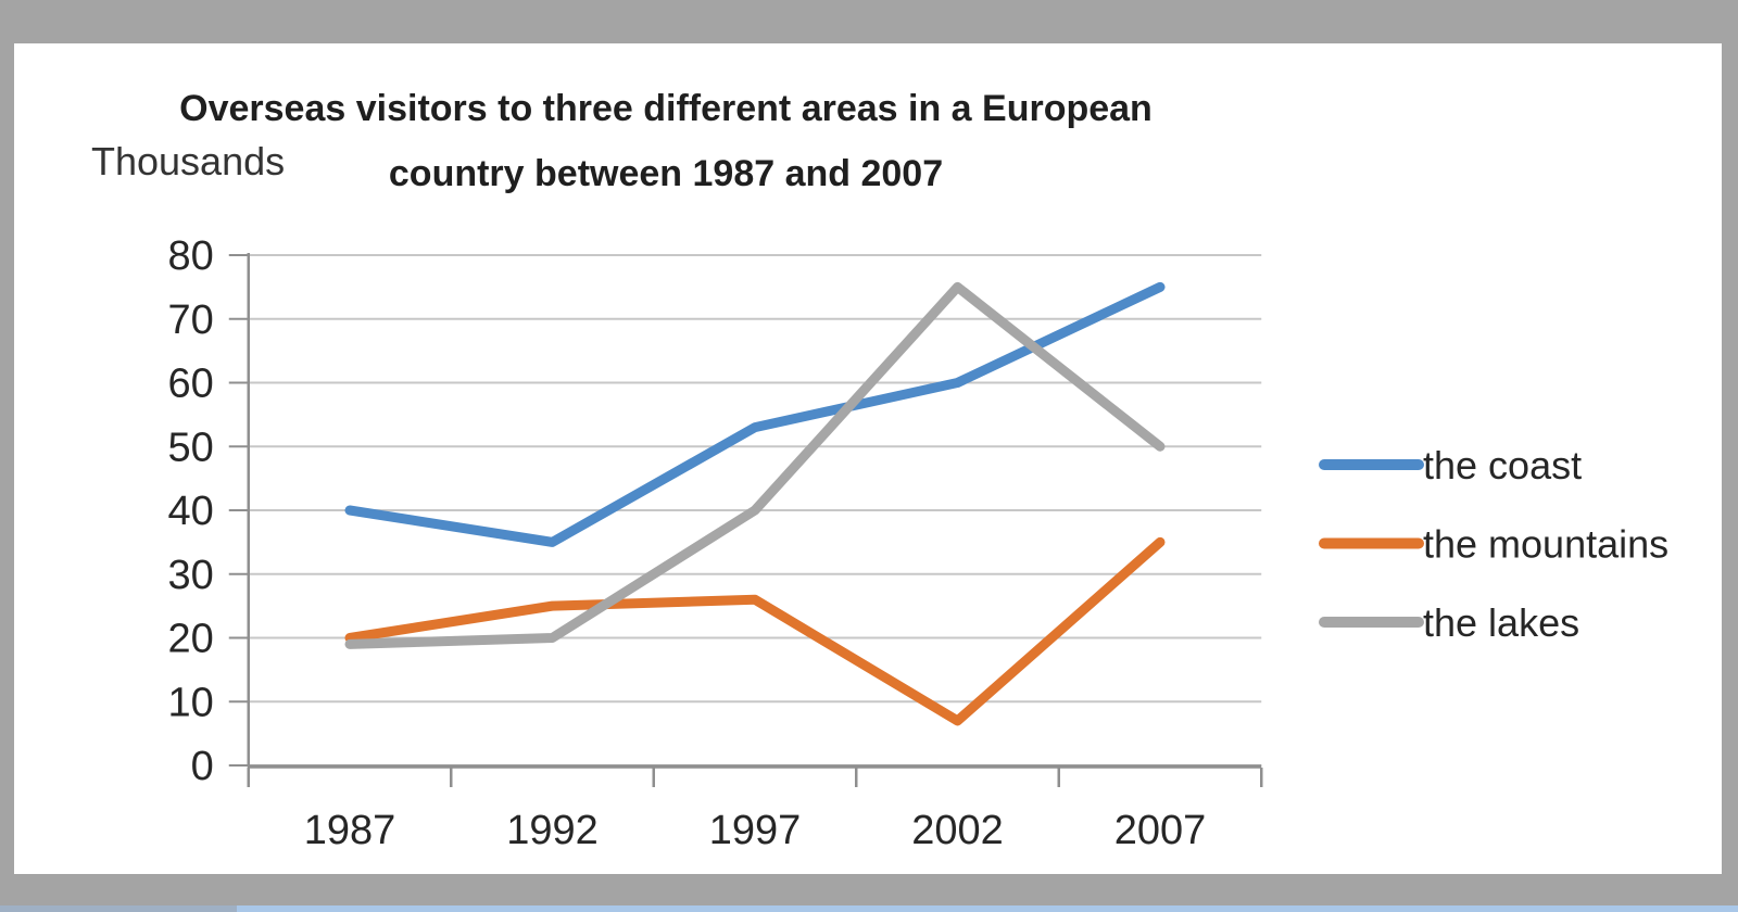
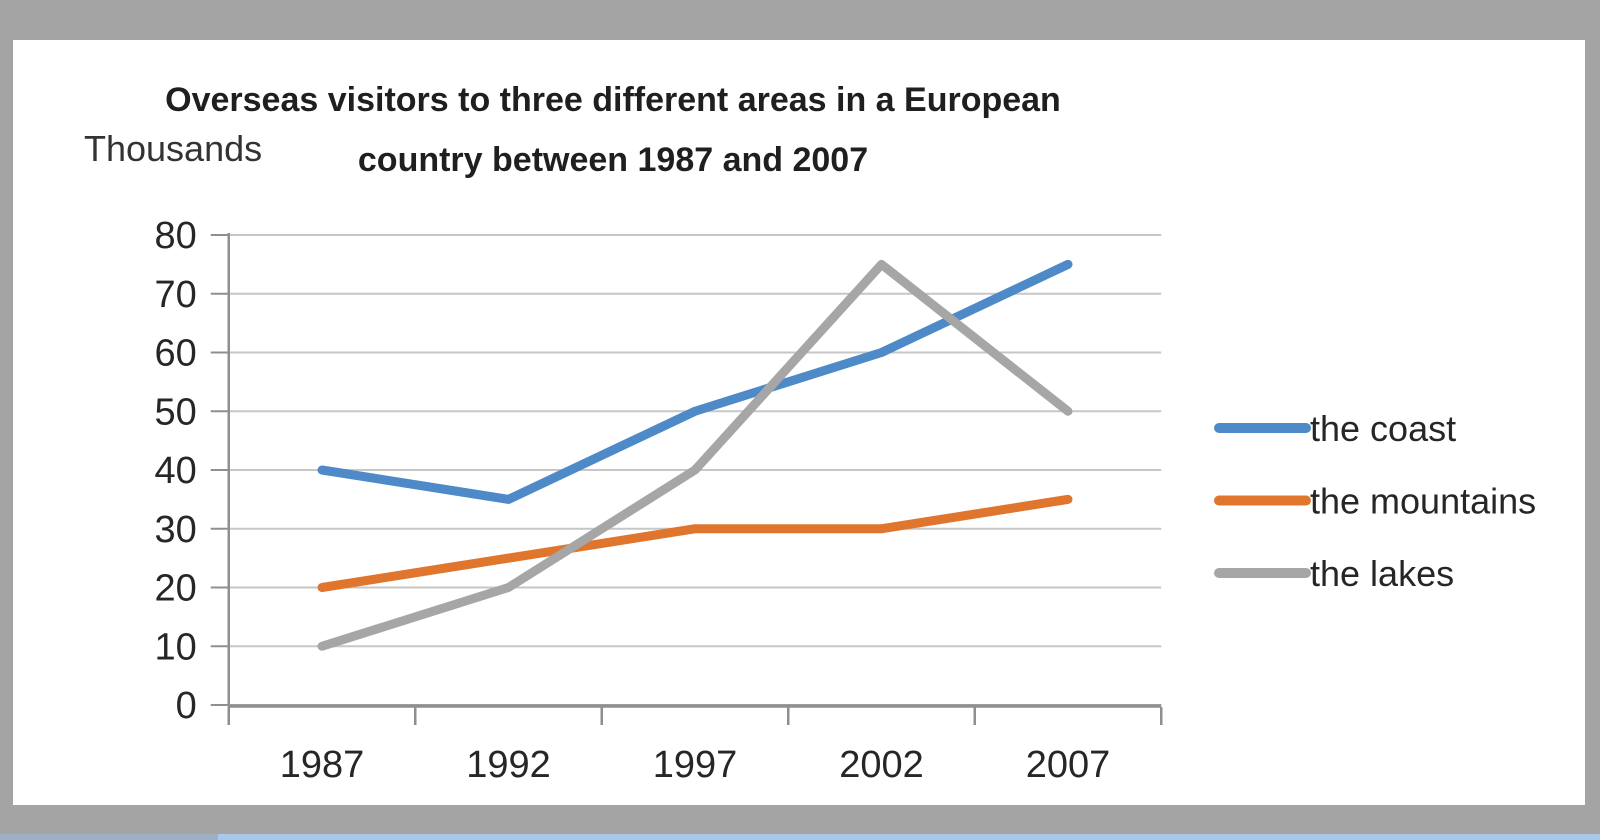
the lakes/1987: 19 -> 10
the coast/1997: 53 -> 50
the mountains/1997: 26 -> 30
the mountains/2002: 7 -> 30
